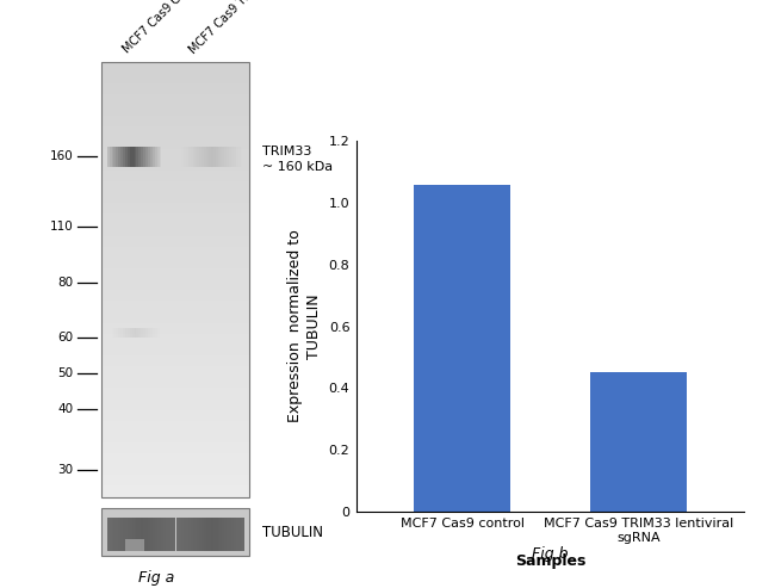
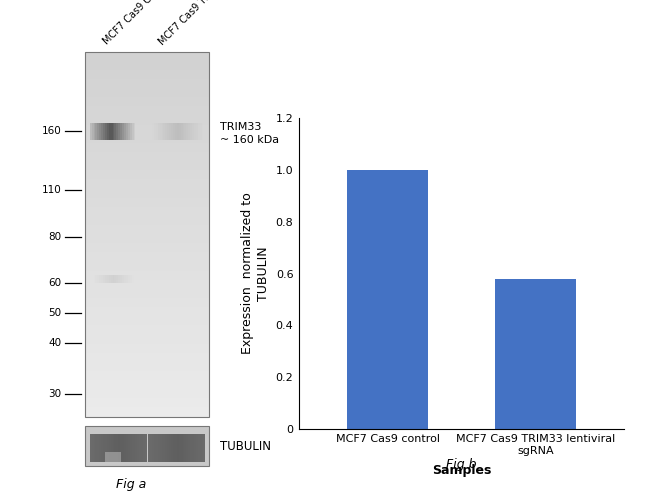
MCF7 Cas9 control: 1.06 -> 1.00
MCF7 Cas9 TRIM33 lentiviral sgRNA: 0.45 -> 0.58
